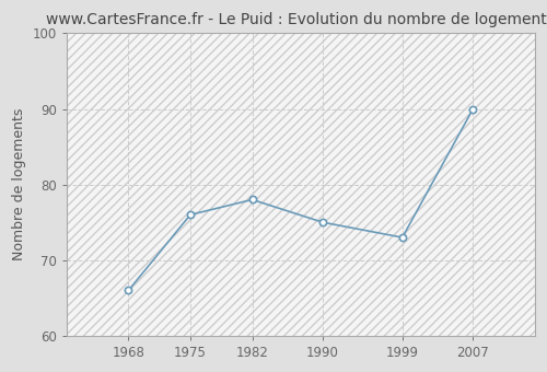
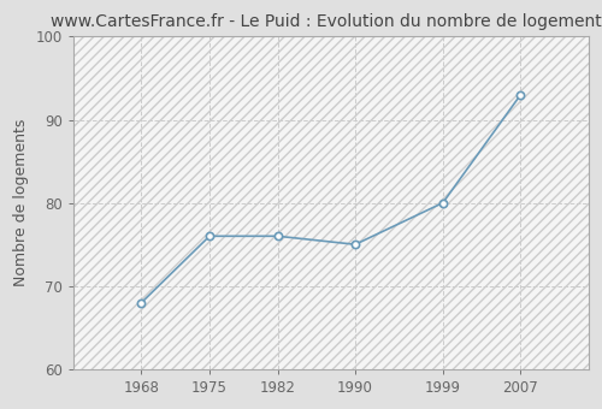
1968: 66 -> 68
1982: 78 -> 76
1999: 73 -> 80
2007: 90 -> 93
